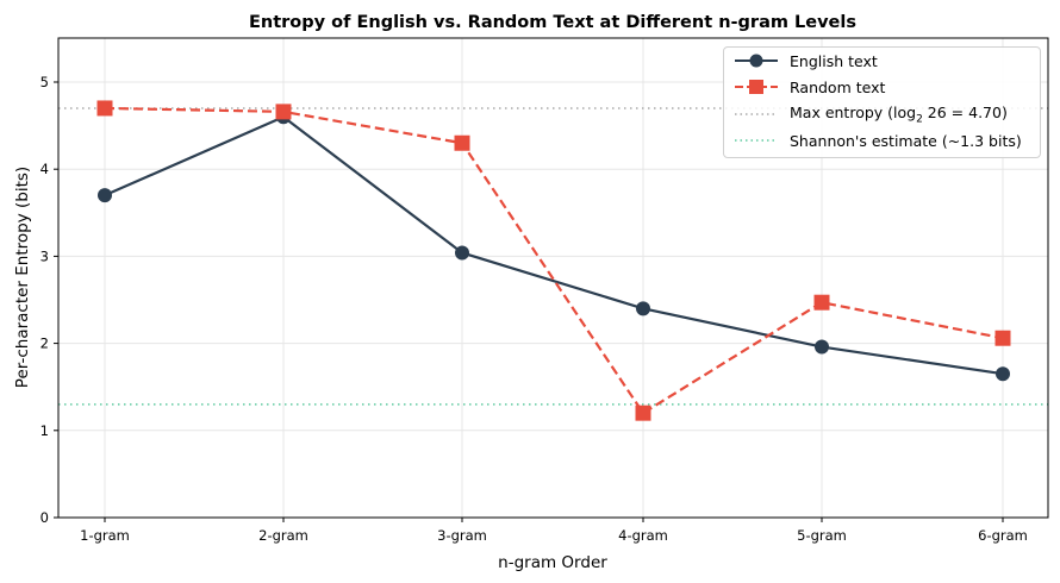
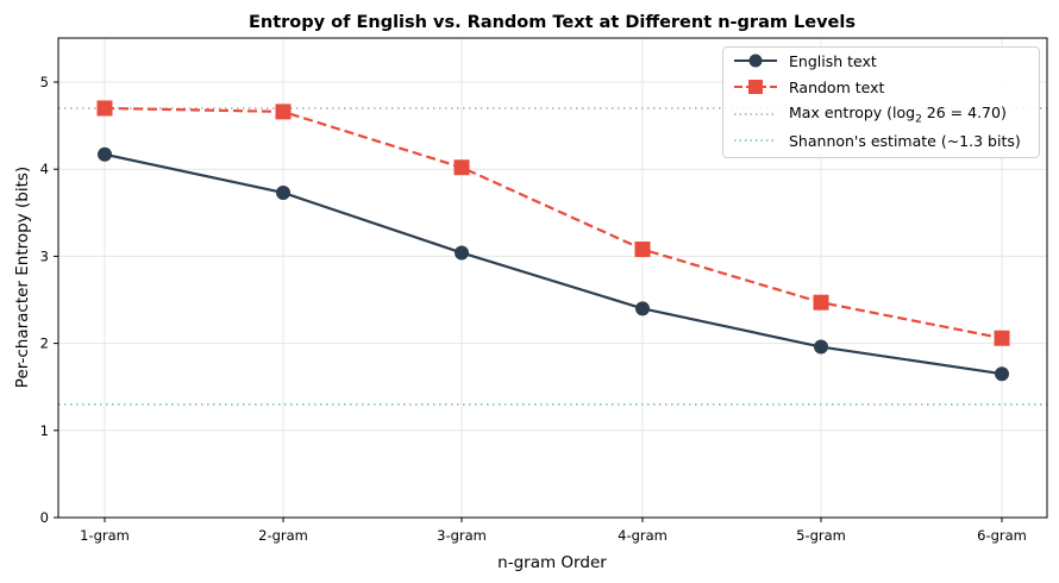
English text/1-gram: 3.7 -> 4.2
English text/2-gram: 4.6 -> 3.7
Random text/3-gram: 4.3 -> 4.0
Random text/4-gram: 1.2 -> 3.1
